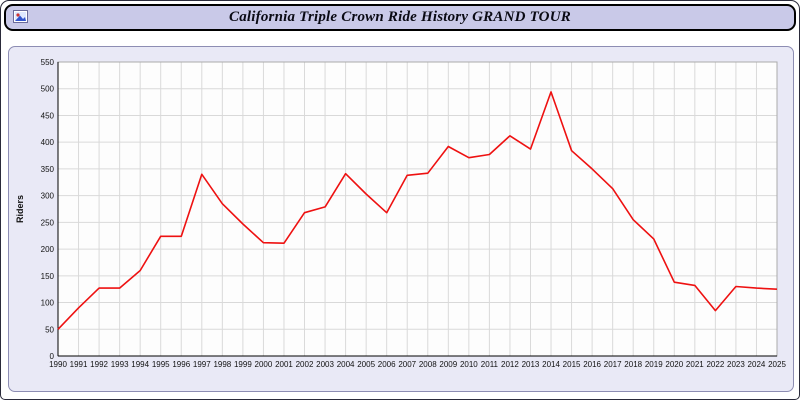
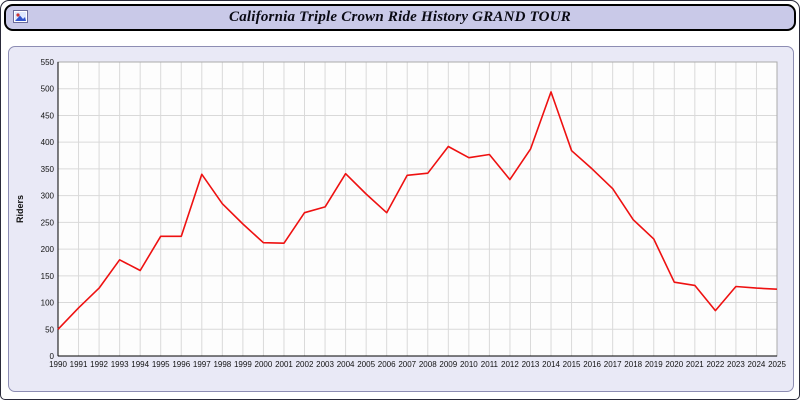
1993: 130 -> 180
2012: 410 -> 330
